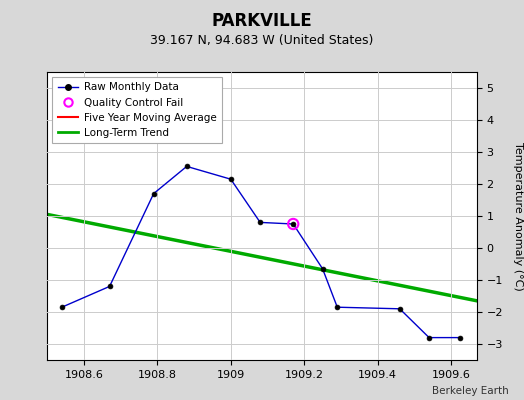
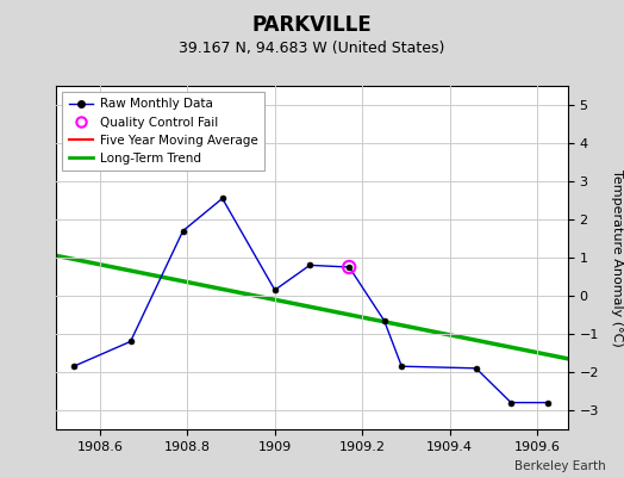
Raw Monthly Data/1909: 2.15 -> 0.15
